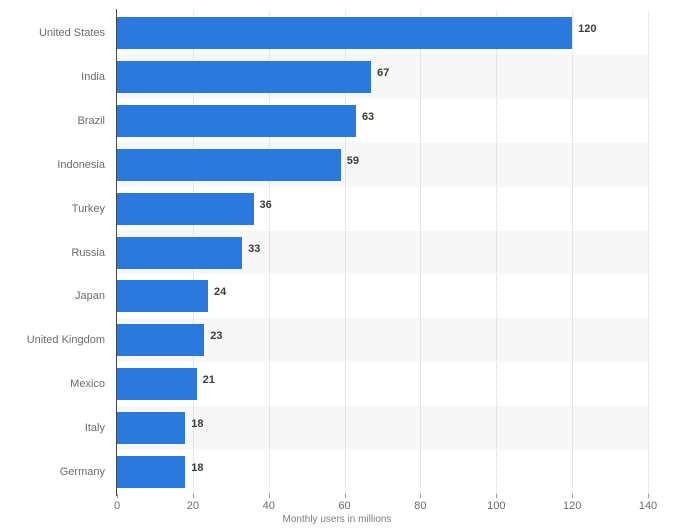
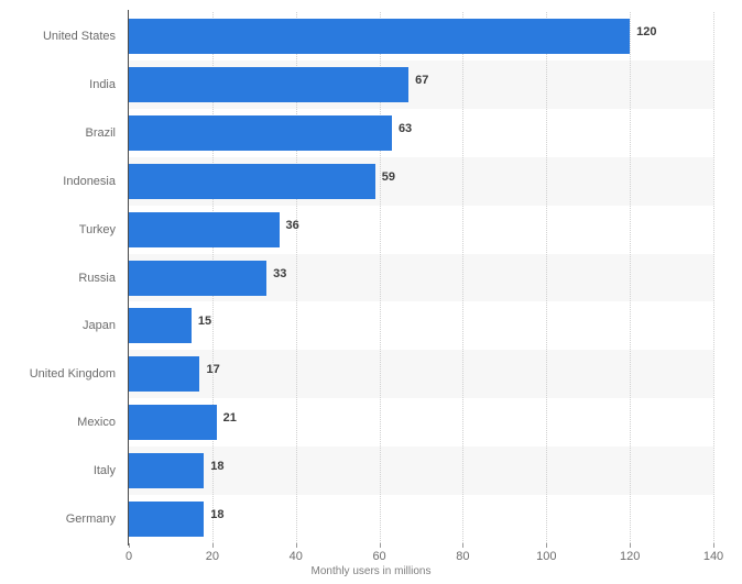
Japan: 24 -> 15
United Kingdom: 23 -> 17
